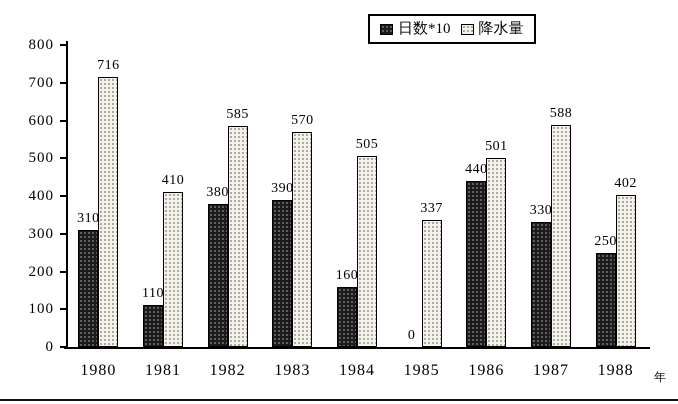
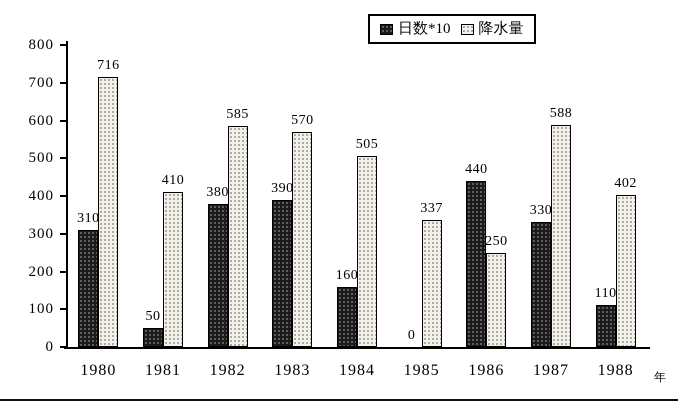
日数*10/1981: 110 -> 50
降水量/1986: 501 -> 250
日数*10/1988: 250 -> 110
